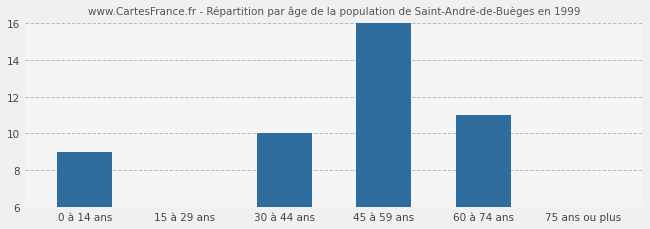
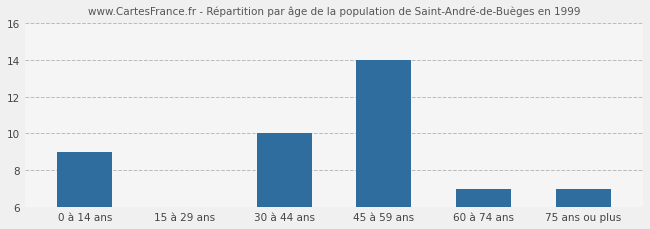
45 à 59 ans: 16 -> 14
60 à 74 ans: 11 -> 7
75 ans ou plus: 6 -> 7
